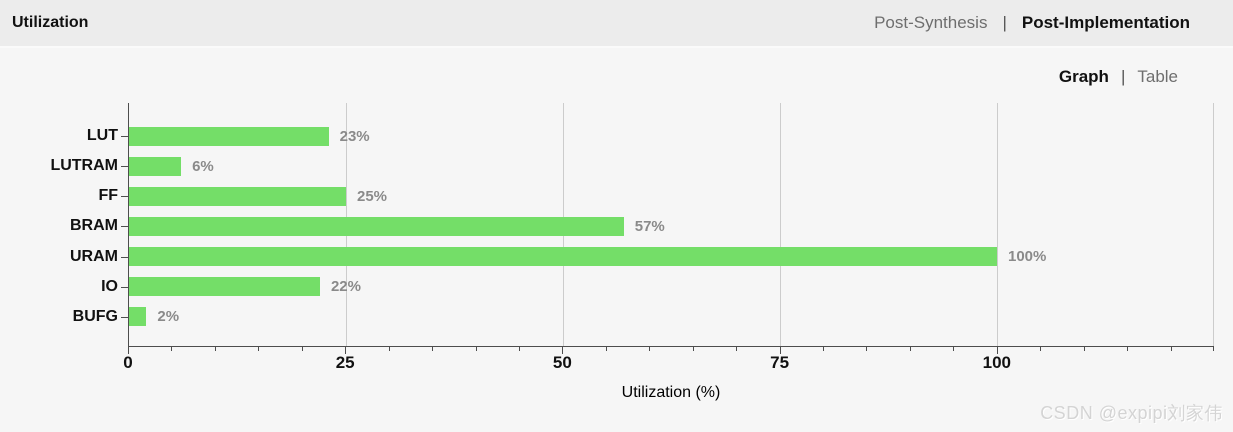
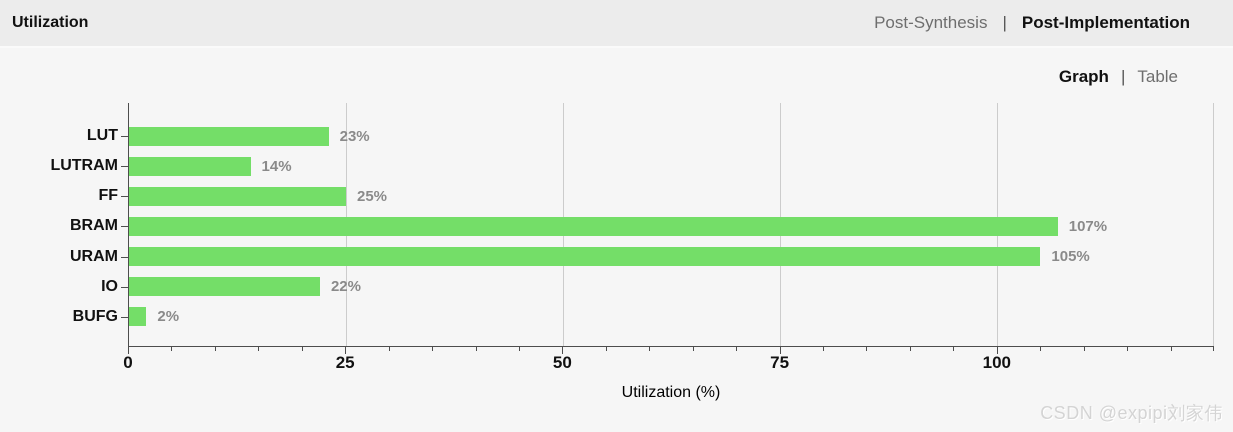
LUTRAM: 6% -> 14%
BRAM: 57% -> 107%
URAM: 100% -> 105%
